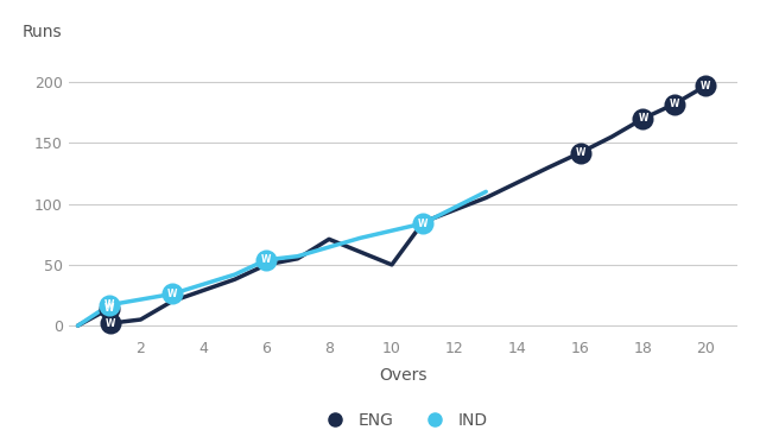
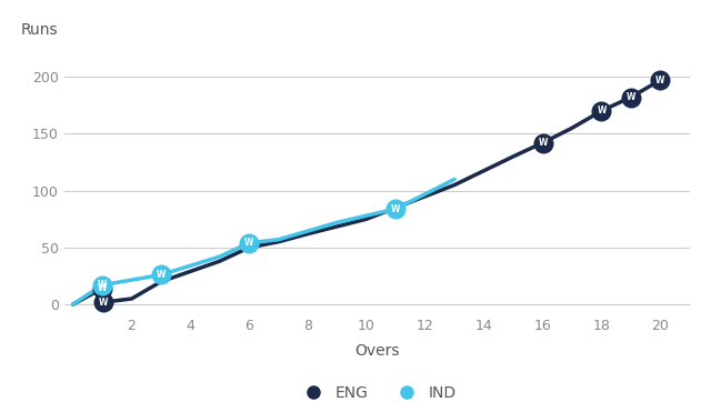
ENG/8: 71 -> 62
ENG/10: 50 -> 75
